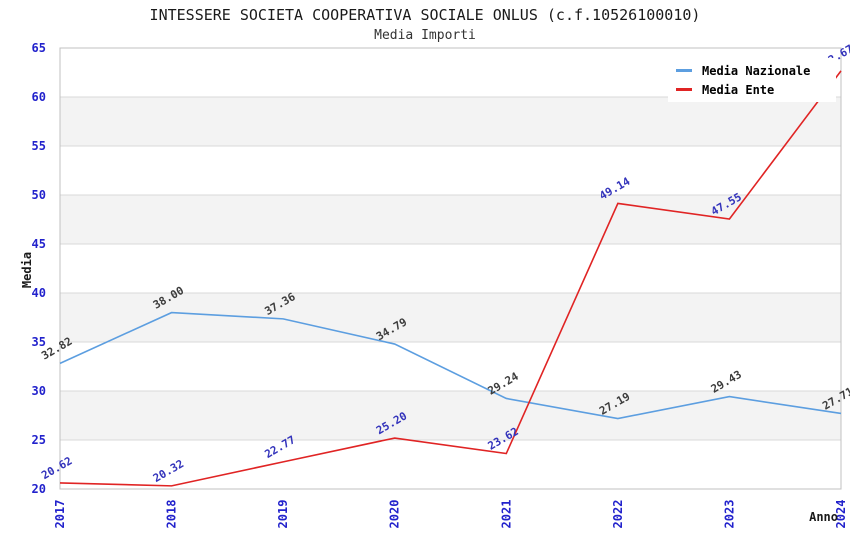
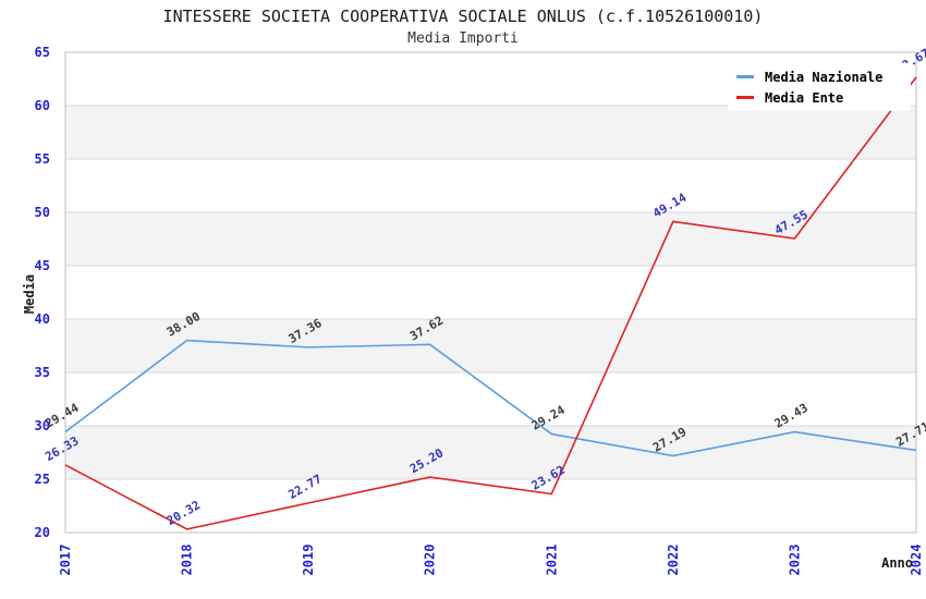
Media Nazionale/2017: 32.82 -> 29.44
Media Ente/2017: 20.62 -> 26.33
Media Nazionale/2020: 34.79 -> 37.62
